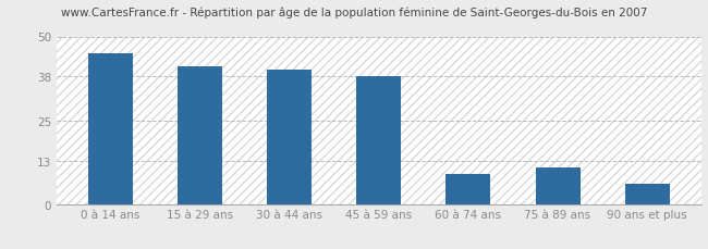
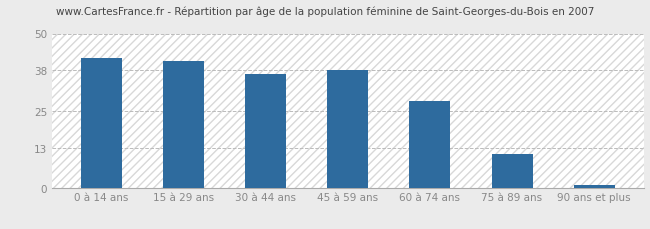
0 à 14 ans: 45 -> 42
30 à 44 ans: 40 -> 37
60 à 74 ans: 9 -> 28
90 ans et plus: 6 -> 1
